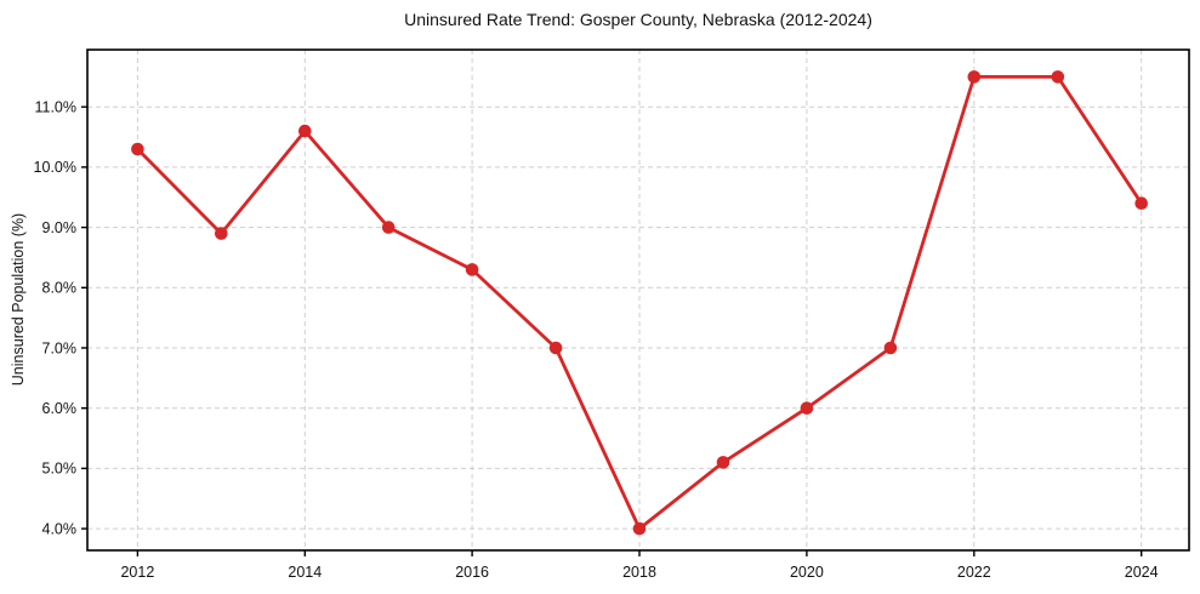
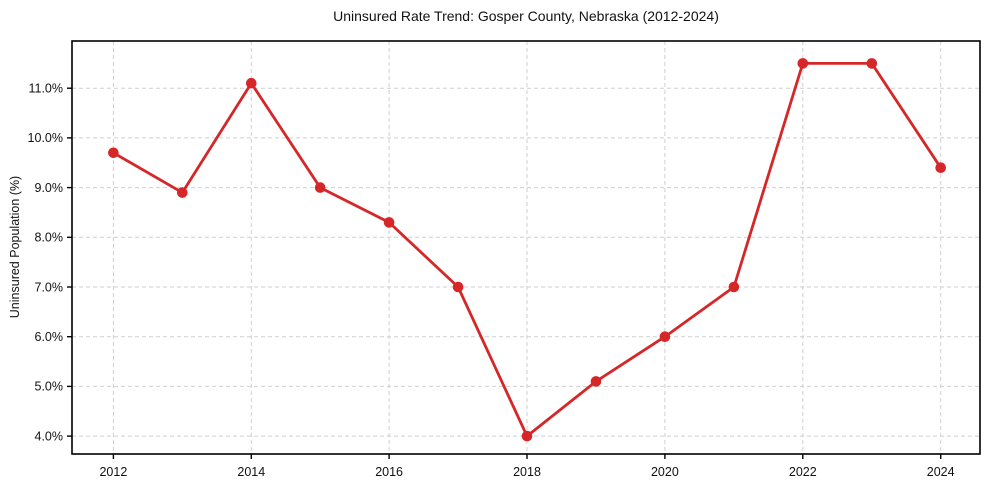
2012: 10.3% -> 9.7%
2014: 10.6% -> 11.1%
